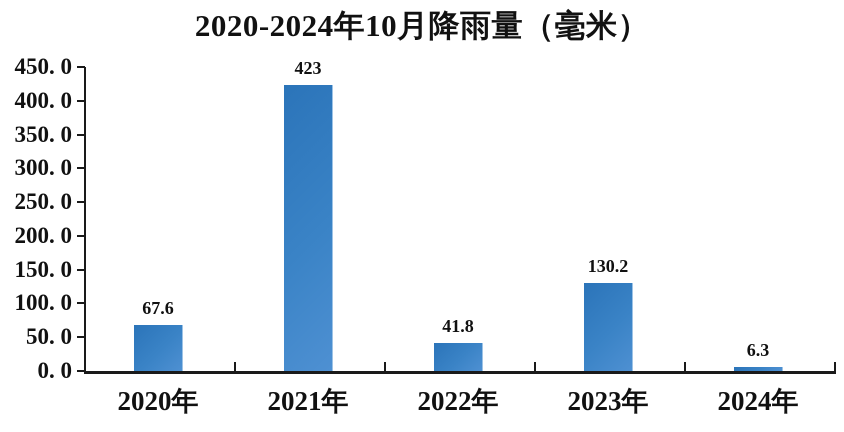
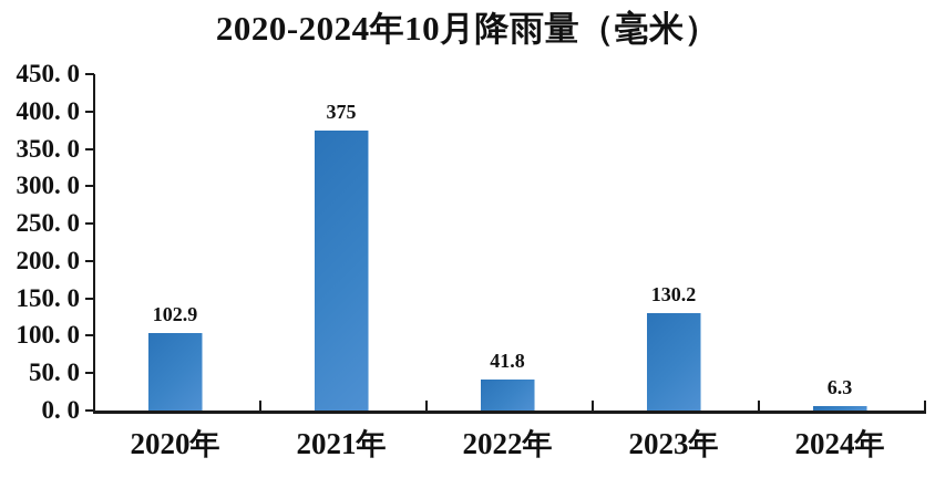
2020年: 67.6 -> 102.9
2021年: 423 -> 375
